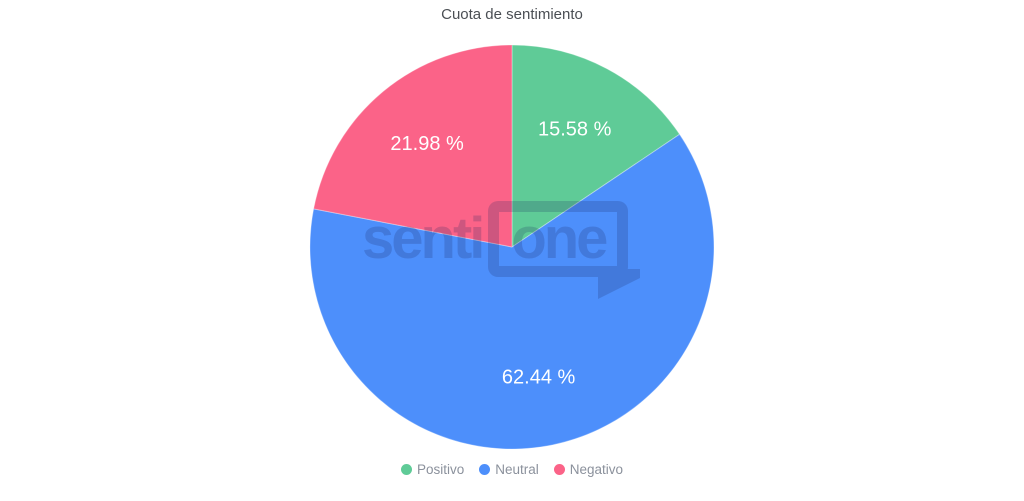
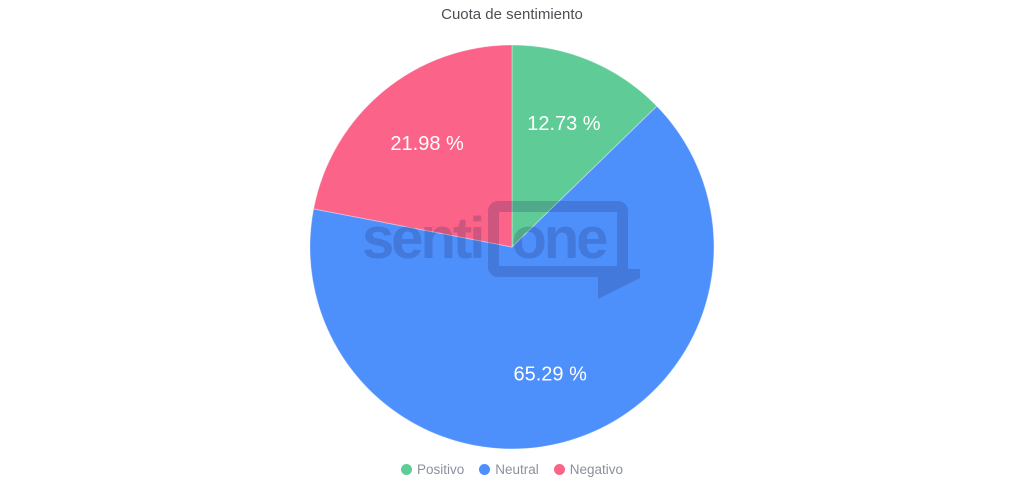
Positivo: 15.58 -> 12.73
Neutral: 62.44 -> 65.29
